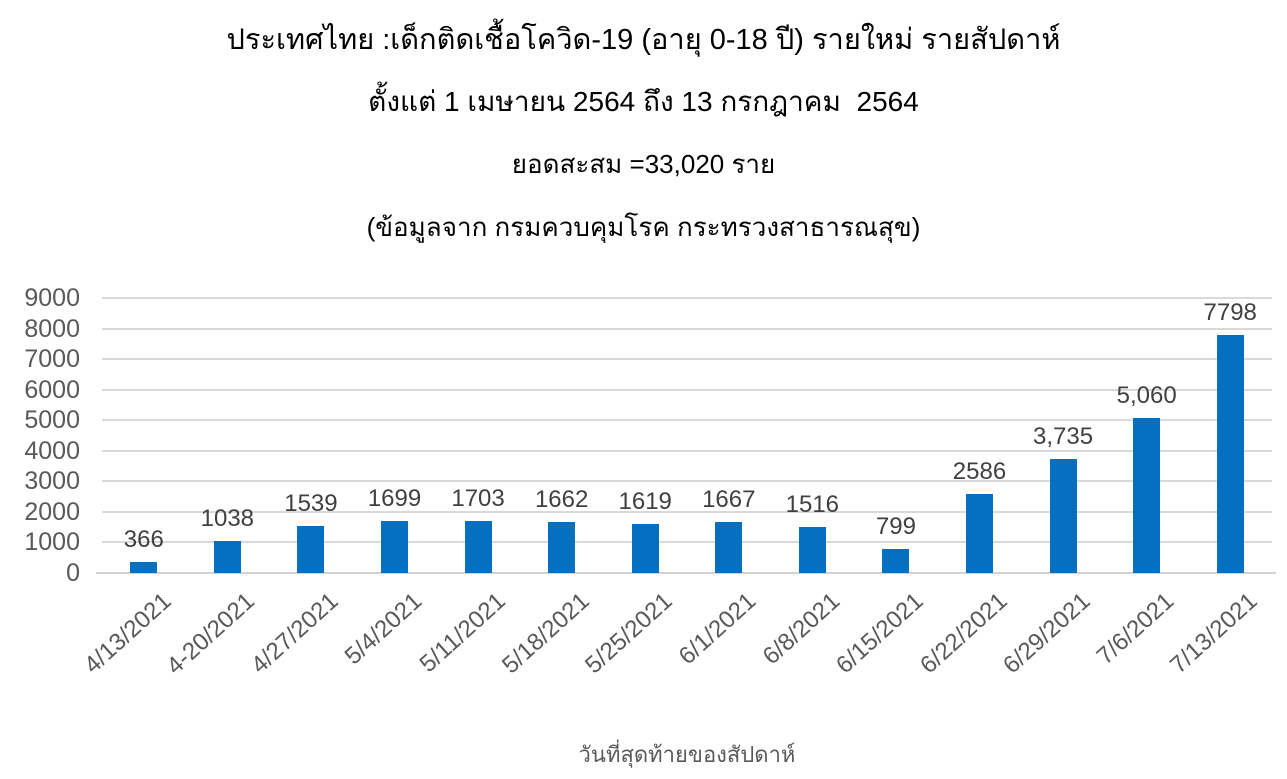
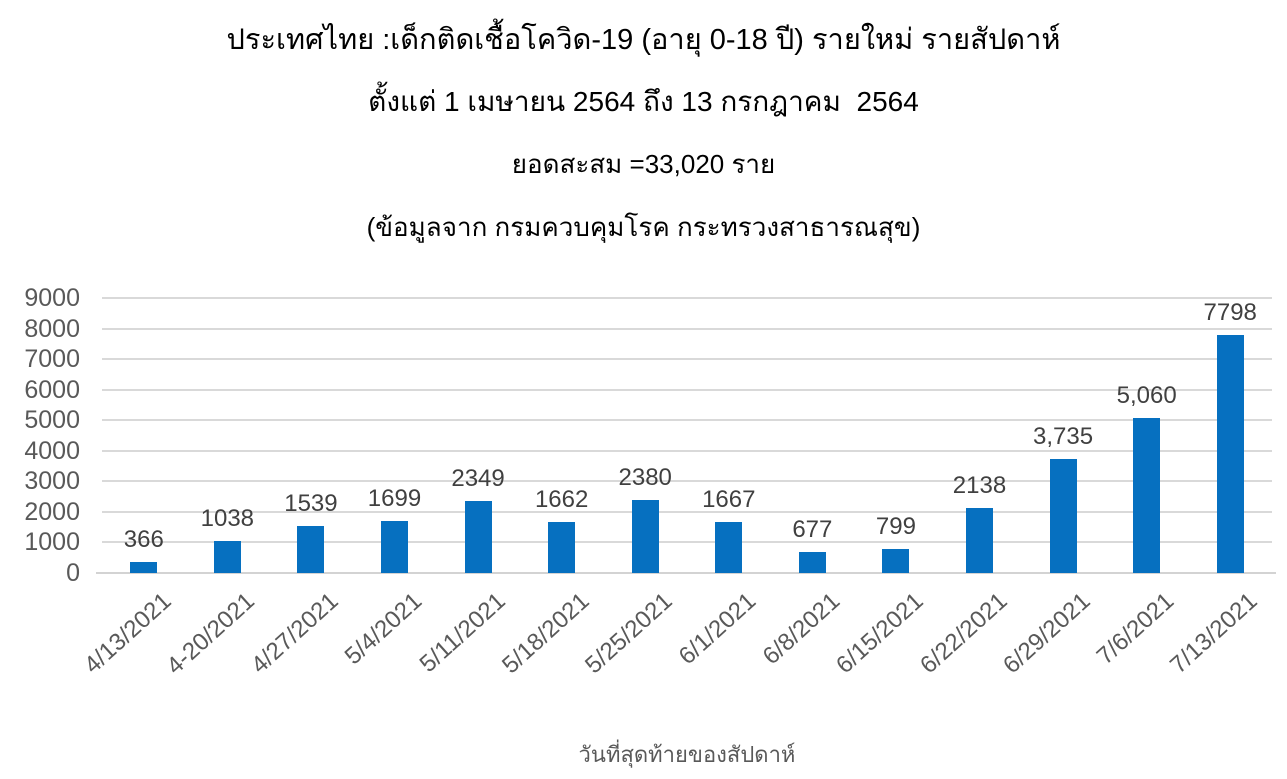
5/11/2021: 1703 -> 2349
5/25/2021: 1619 -> 2380
6/8/2021: 1516 -> 677
6/22/2021: 2586 -> 2138
